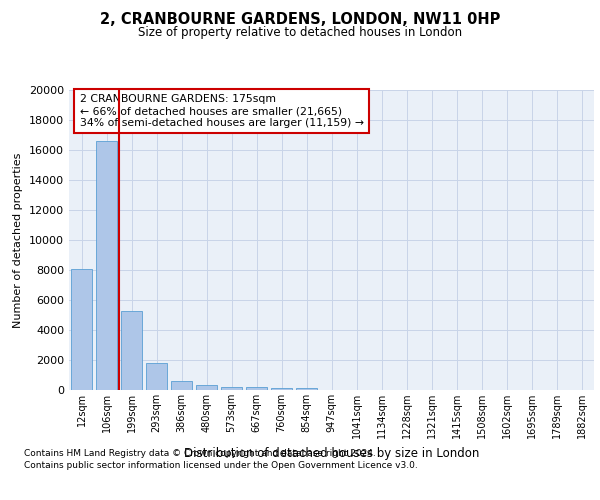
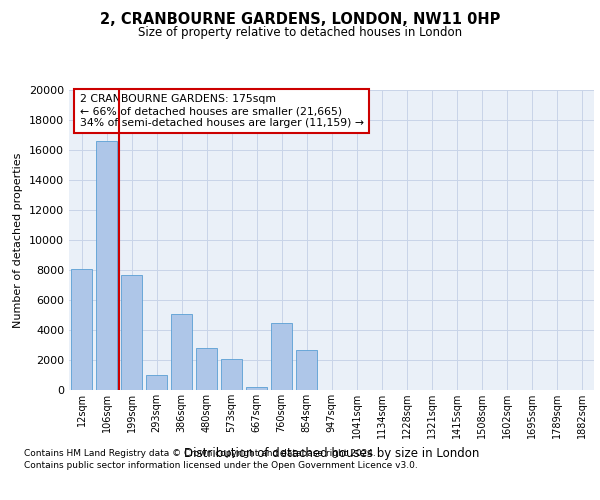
199sqm: 5300 -> 7700
293sqm: 1800 -> 1000
386sqm: 600 -> 5100
480sqm: 300 -> 2800
573sqm: 200 -> 2100
760sqm: 200 -> 4500
854sqm: 100 -> 2700
